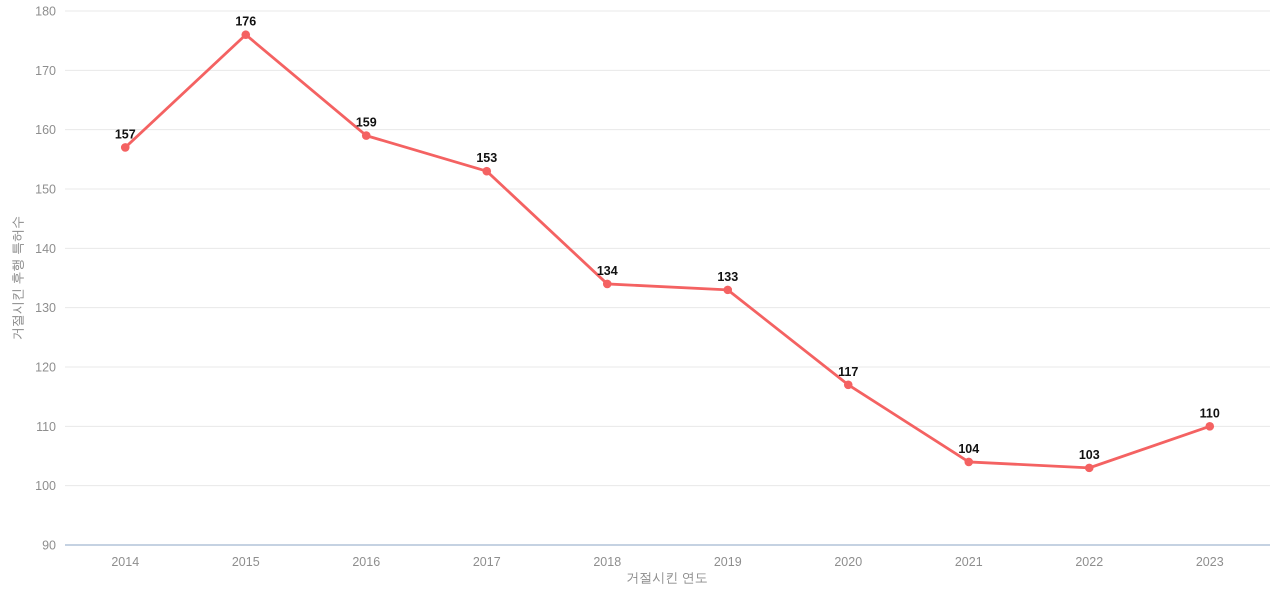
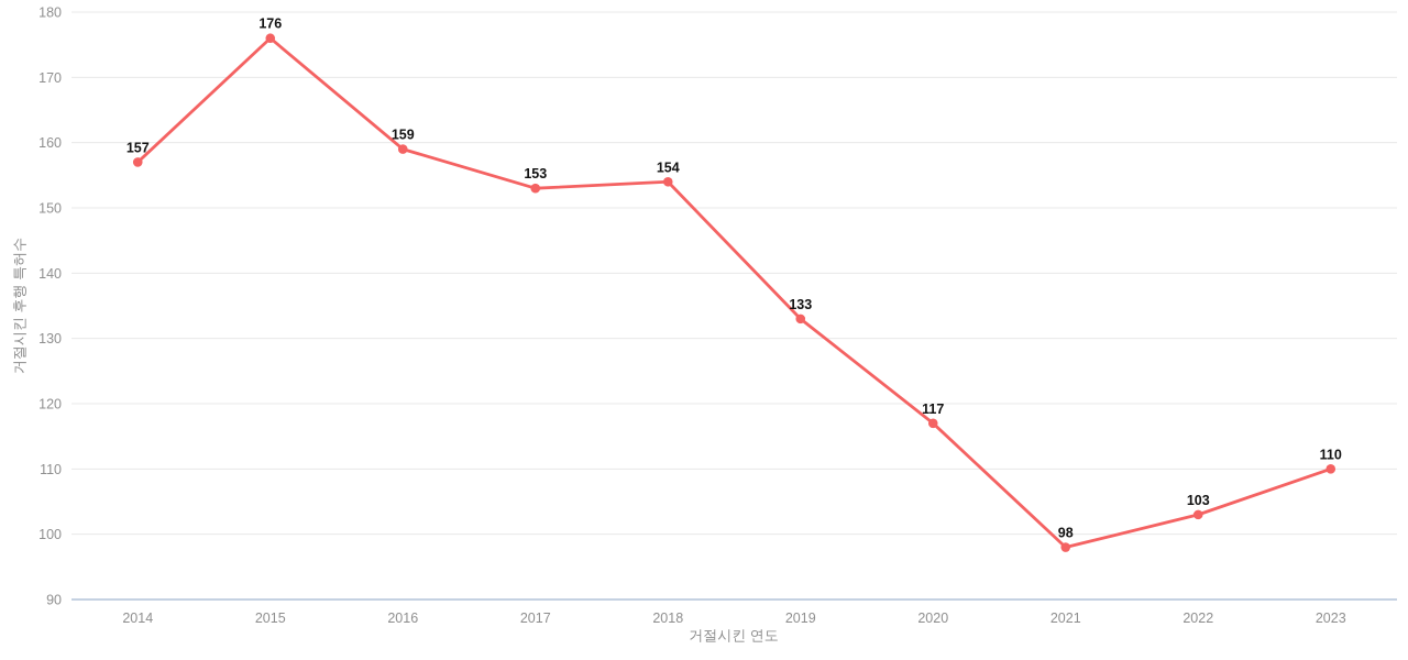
2018: 134 -> 154
2021: 104 -> 98
